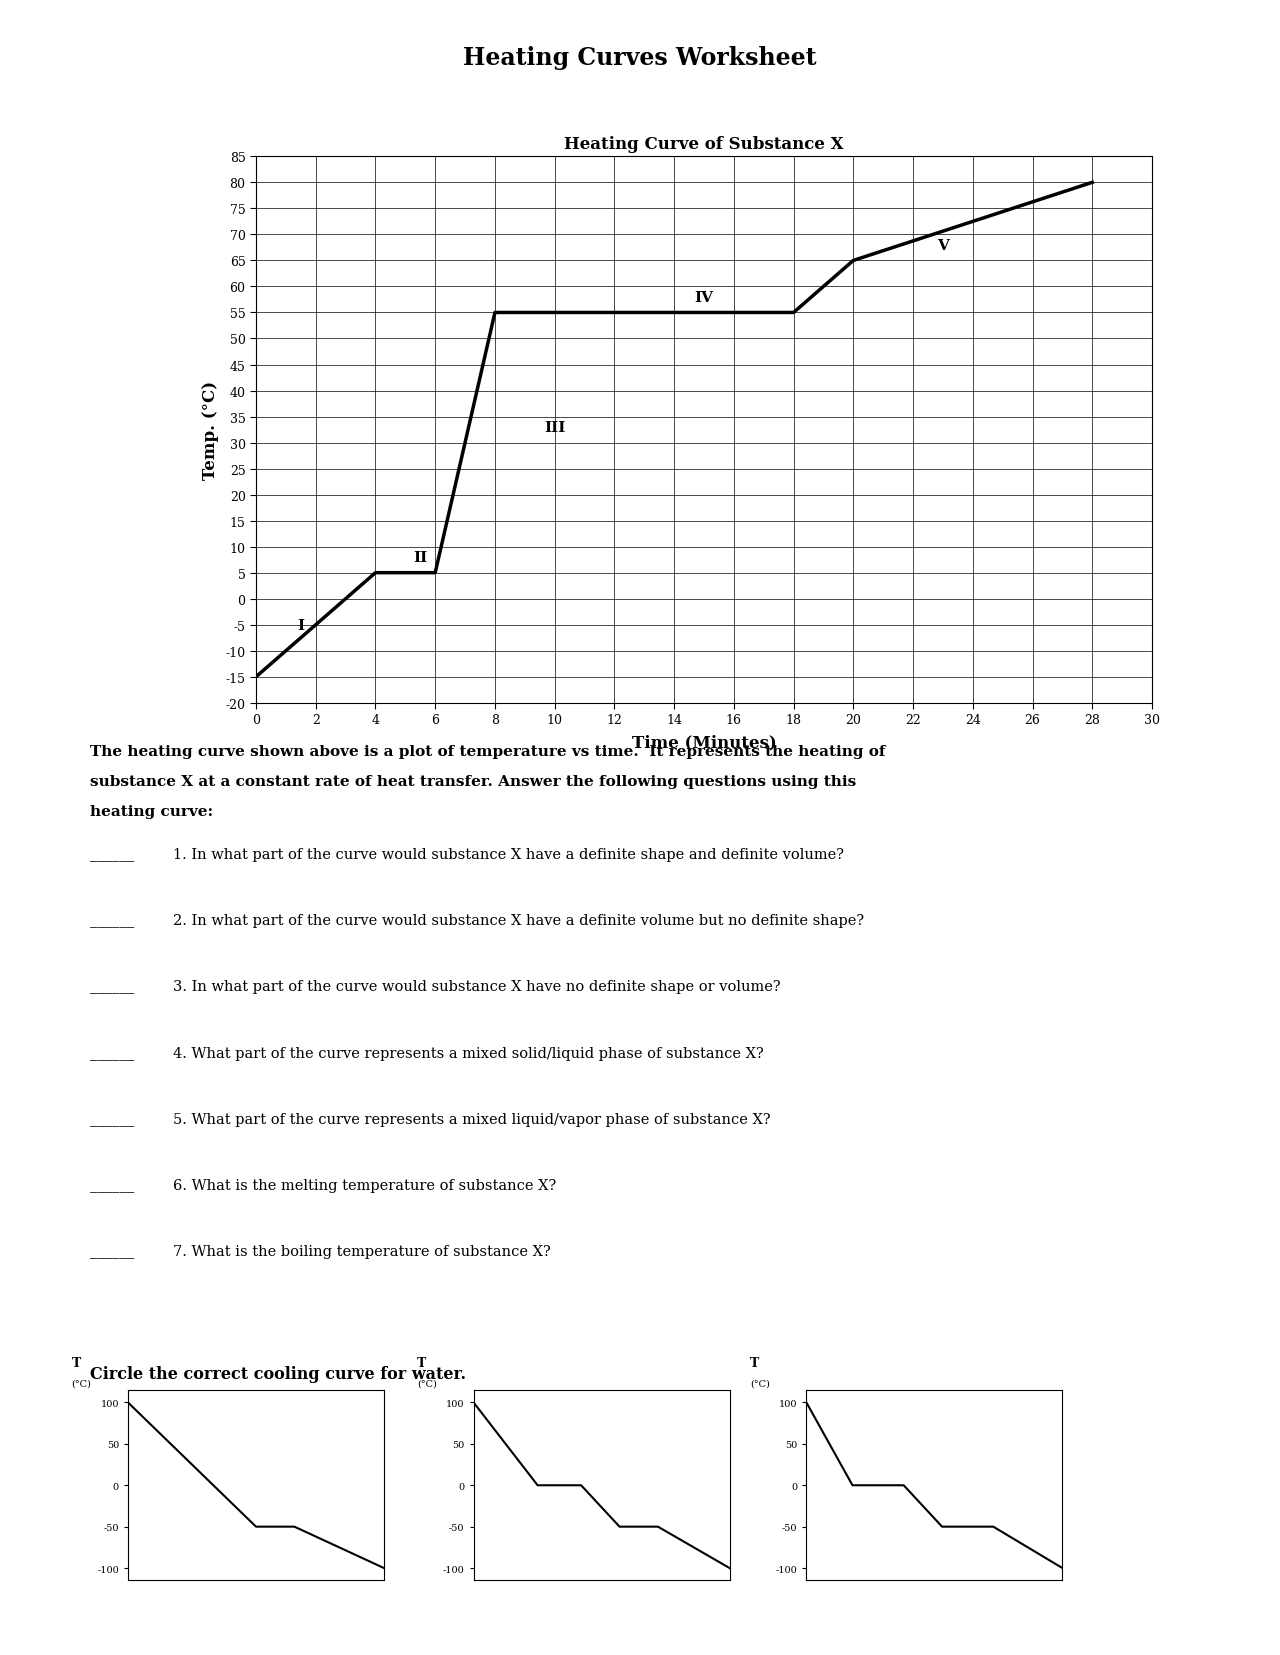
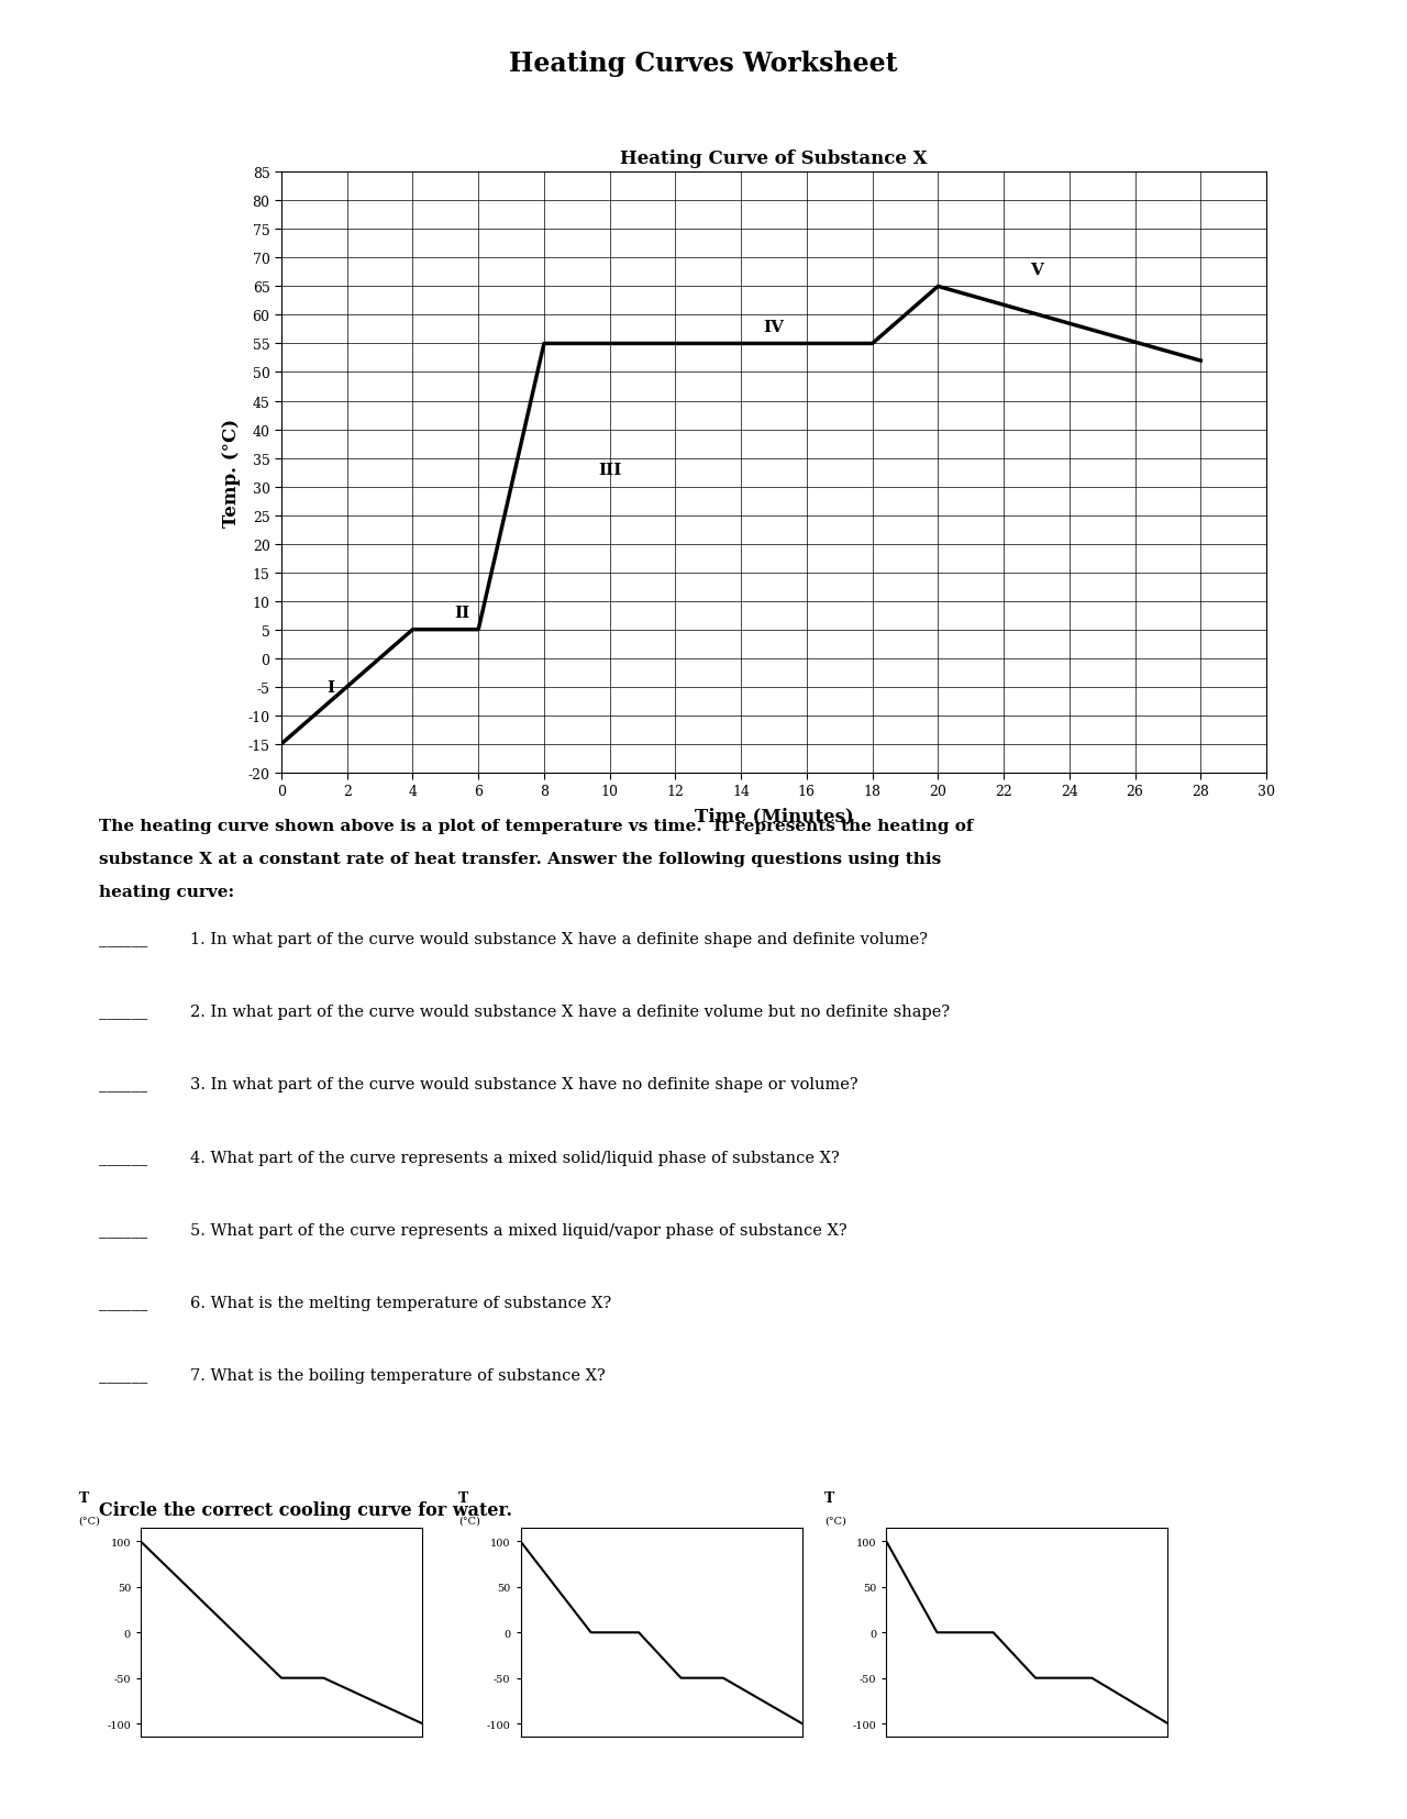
Heating Curve of Substance X/28: 80 -> 52
